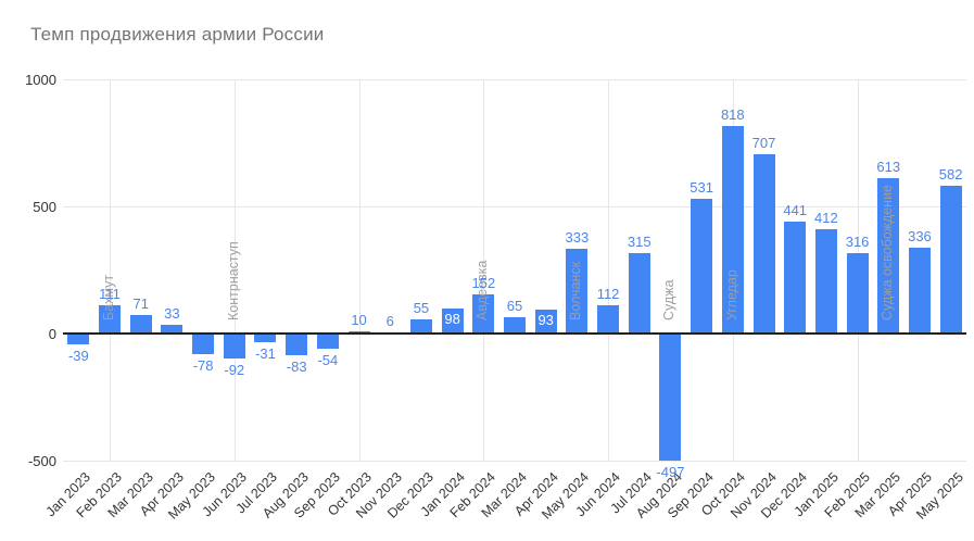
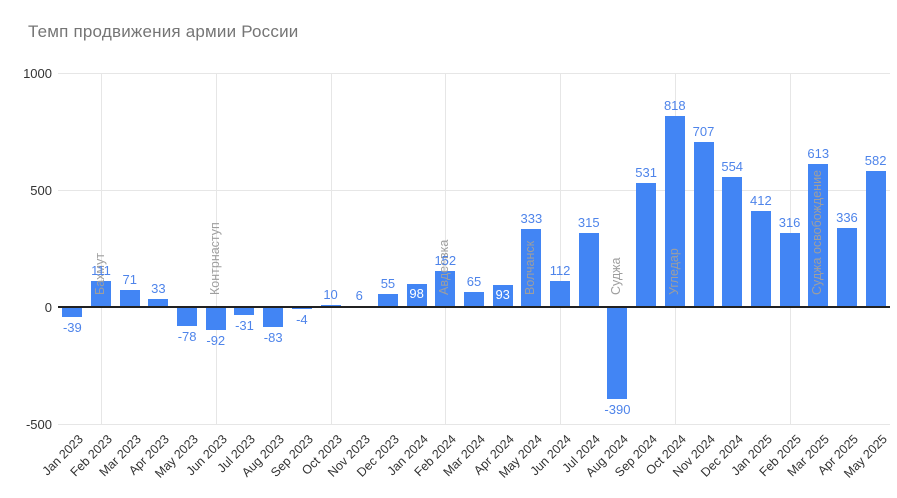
Sep 2023: -54 -> -4
Aug 2024: -497 -> -390
Dec 2024: 441 -> 554
